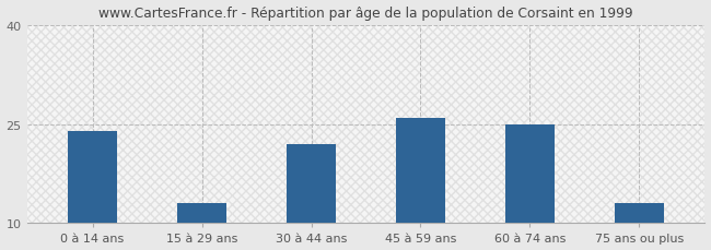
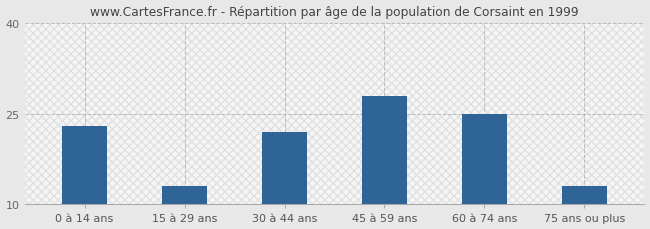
0 à 14 ans: 24 -> 23
45 à 59 ans: 26 -> 28
